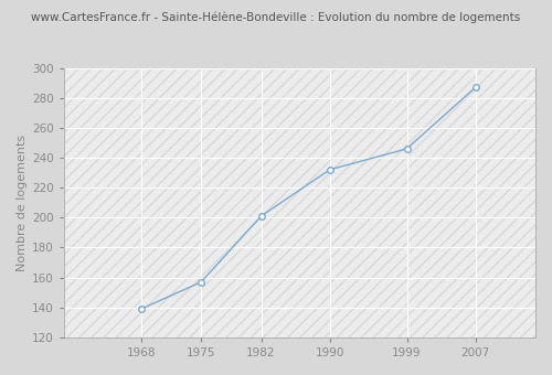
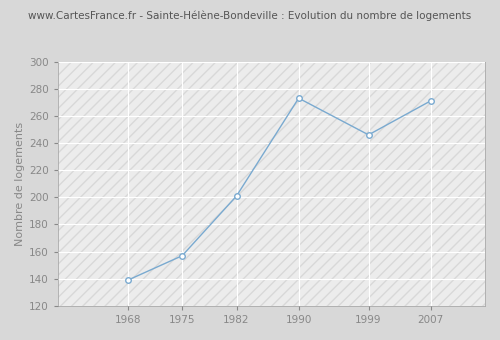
1990: 232 -> 273
2007: 287 -> 271
